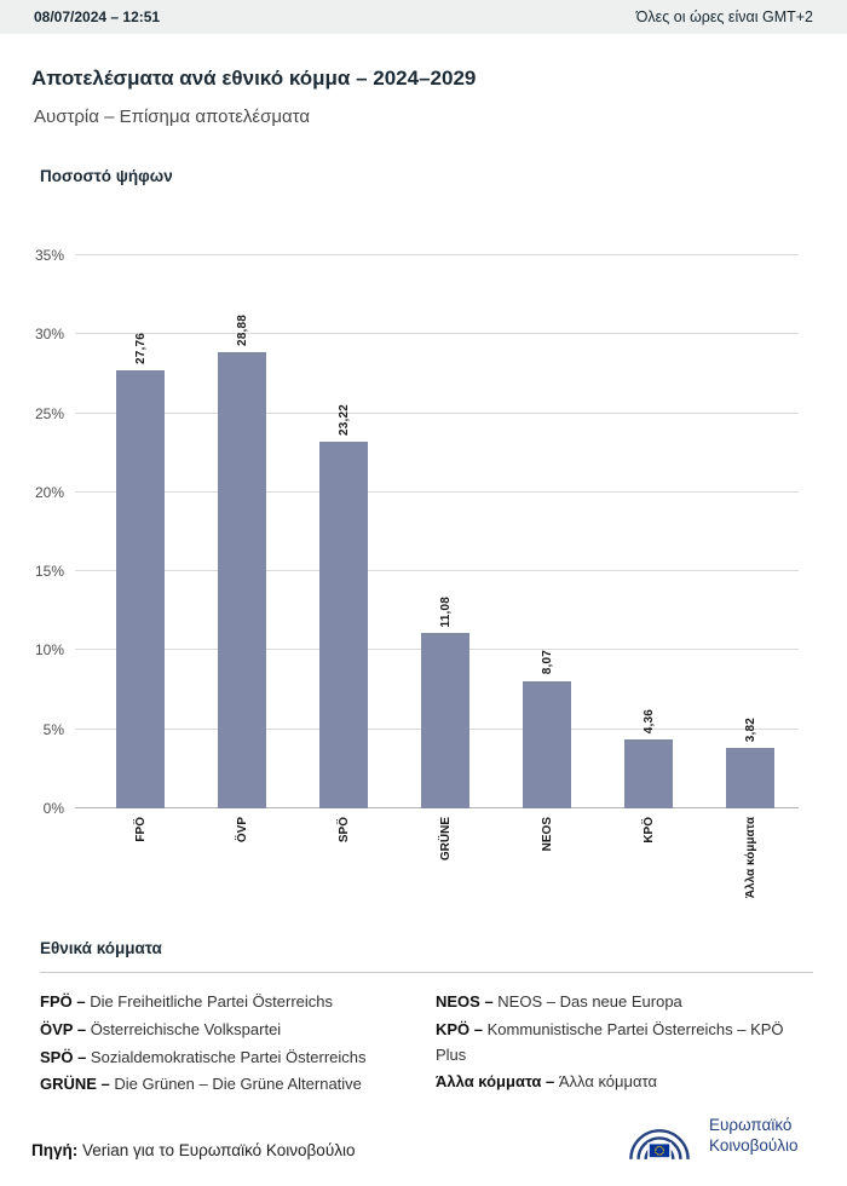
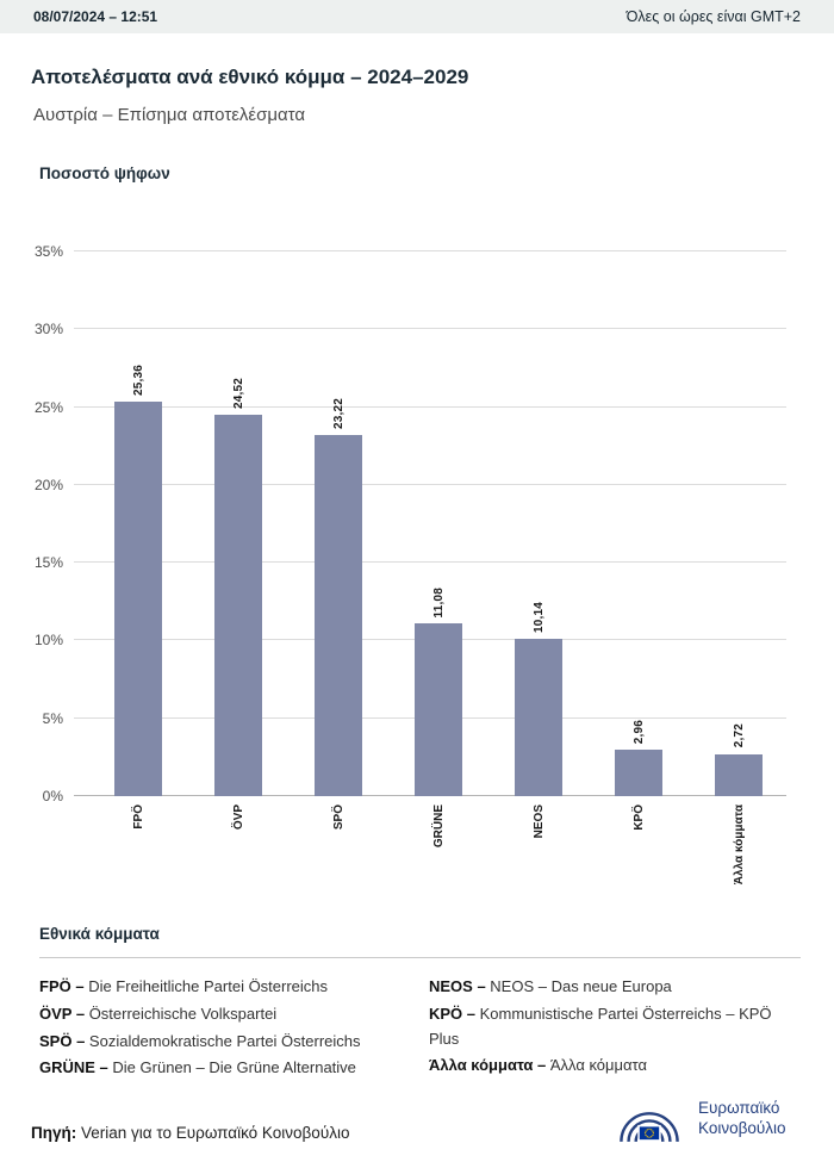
FPÖ: 27,76 -> 25,36
ÖVP: 28,88 -> 24,52
NEOS: 8,07 -> 10,14
KPÖ: 4,36 -> 2,96
Άλλα κόμματα: 3,82 -> 2,72
